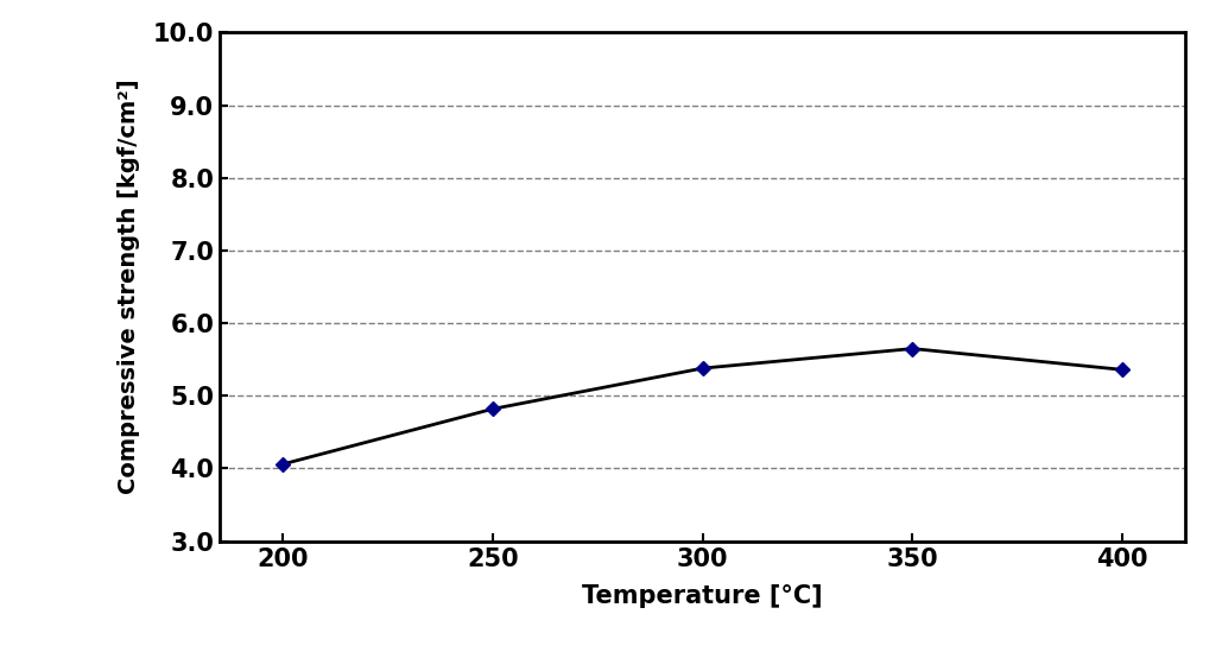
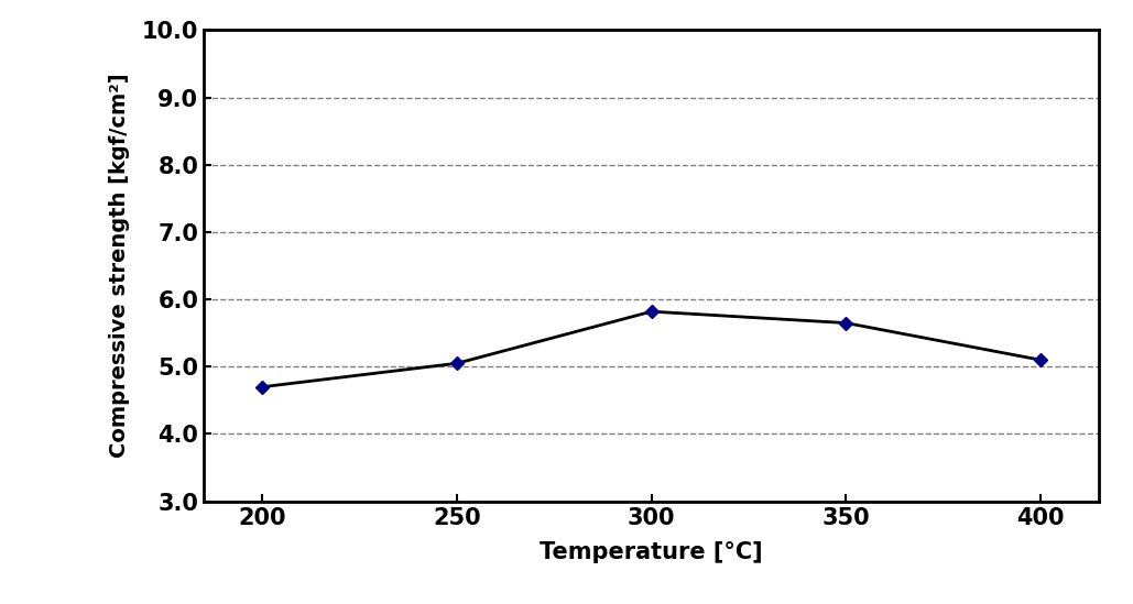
200: 4.06 -> 4.70
250: 4.82 -> 5.05
300: 5.38 -> 5.82
400: 5.36 -> 5.10
